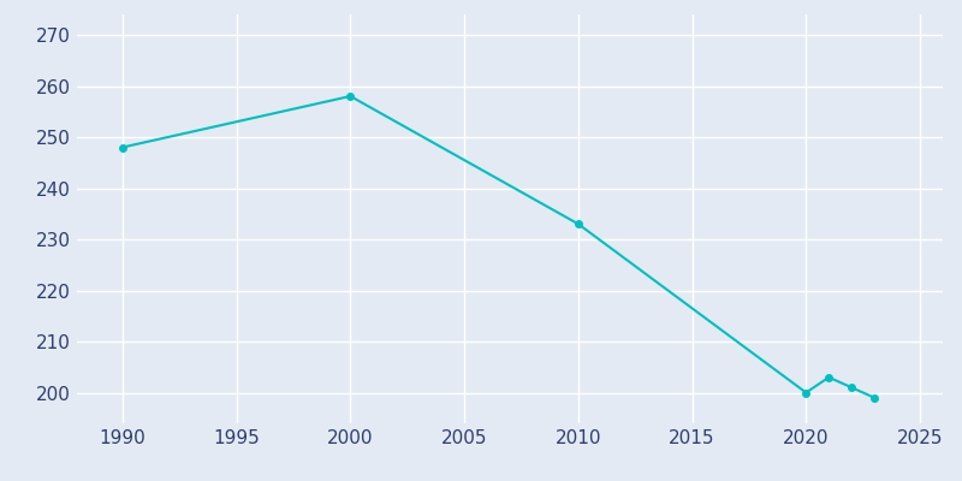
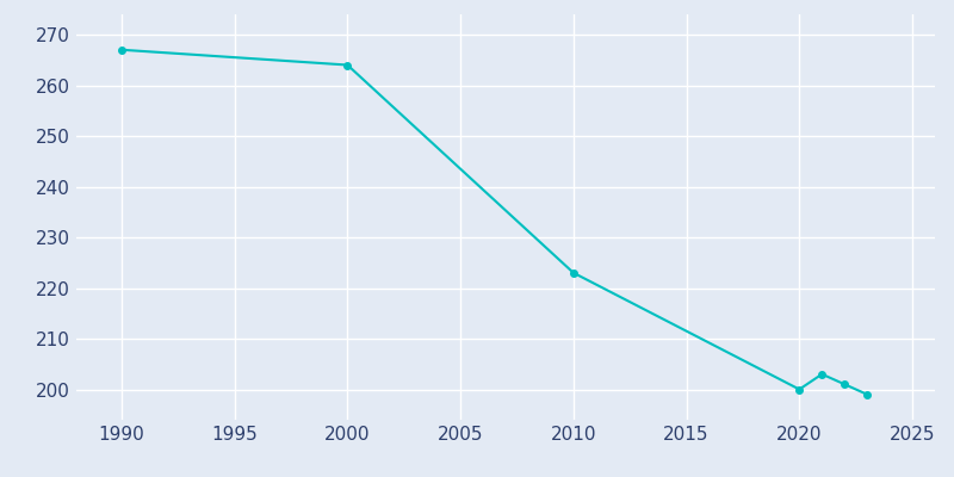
1990: 248 -> 267
2000: 258 -> 264
2010: 233 -> 223
